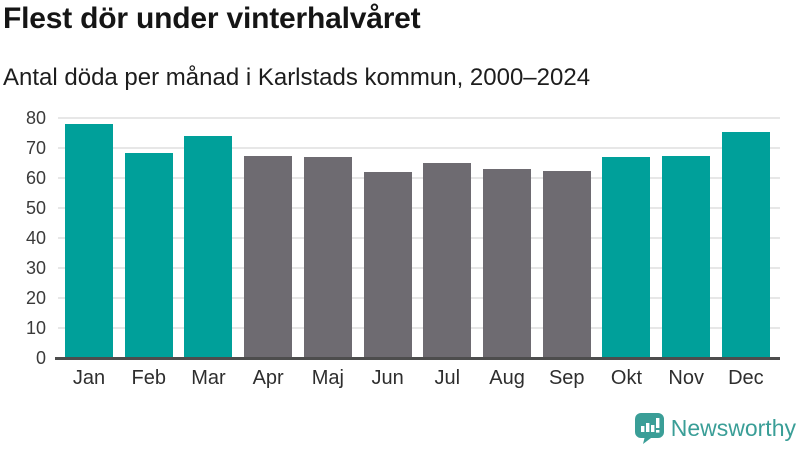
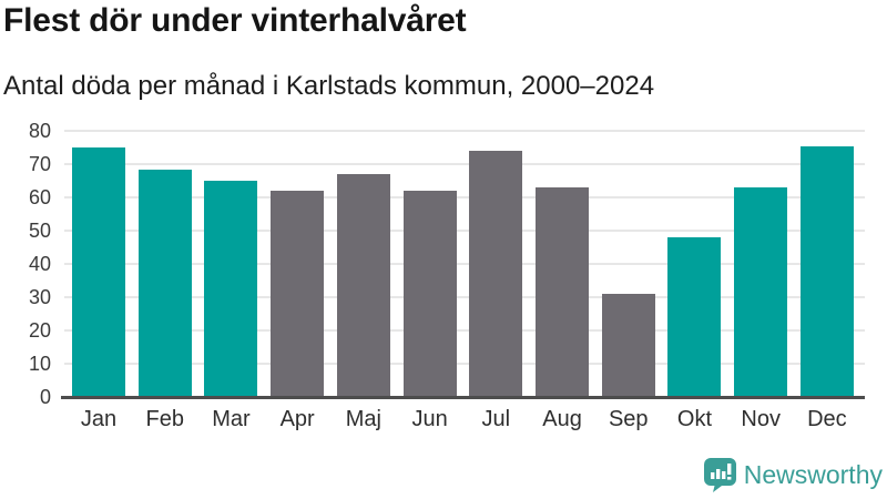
Jan: 78 -> 75
Mar: 74 -> 65
Apr: 68 -> 62
Jul: 65 -> 74
Sep: 62 -> 31
Okt: 67 -> 48
Nov: 68 -> 63
